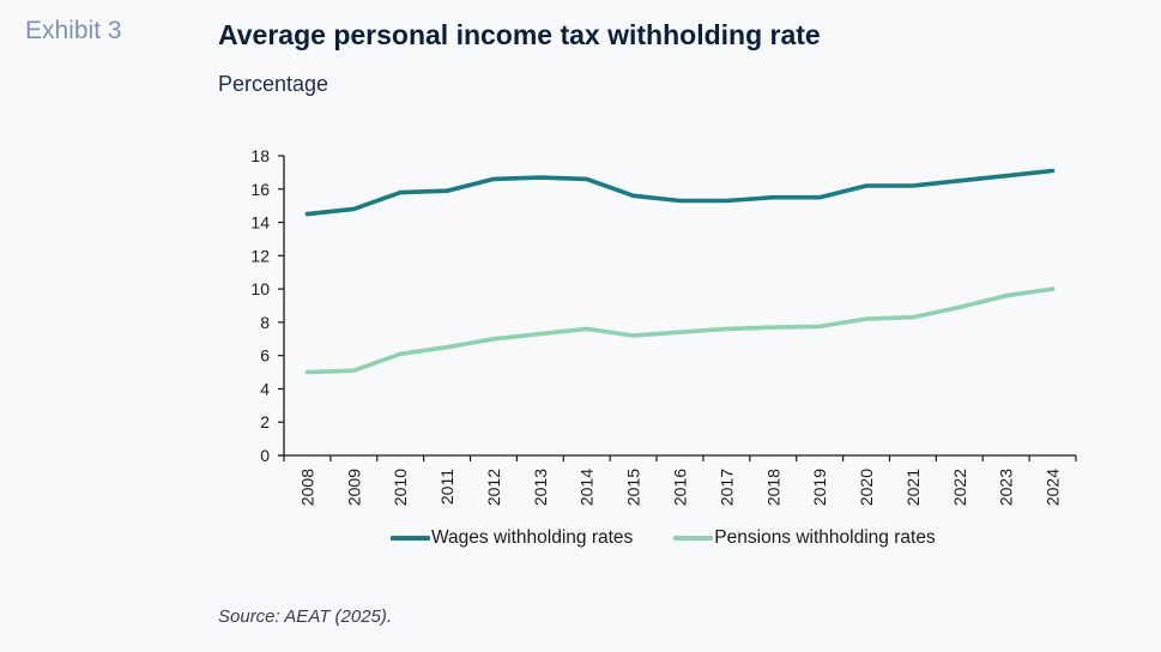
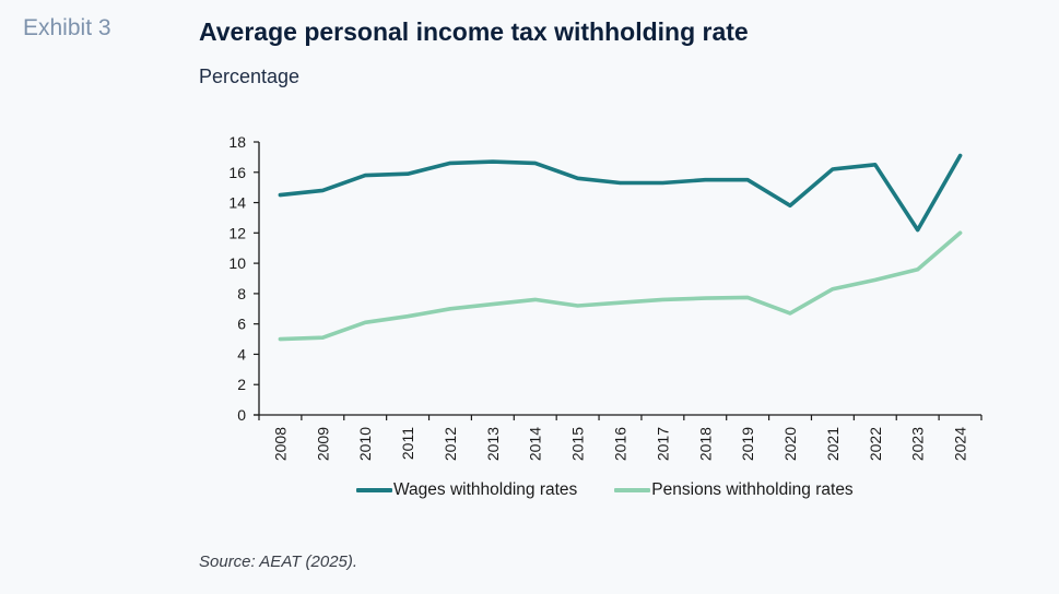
Wages withholding rates/2020: 16.2 -> 13.8
Pensions withholding rates/2020: 8.2 -> 6.7
Wages withholding rates/2023: 16.8 -> 12.2
Pensions withholding rates/2024: 10.0 -> 12.0
